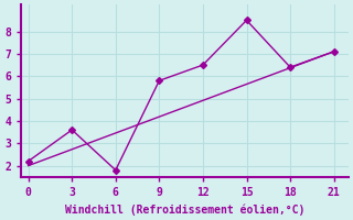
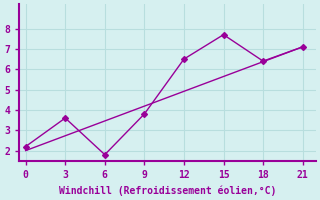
9: 5.8 -> 3.8
15: 8.5 -> 7.7
